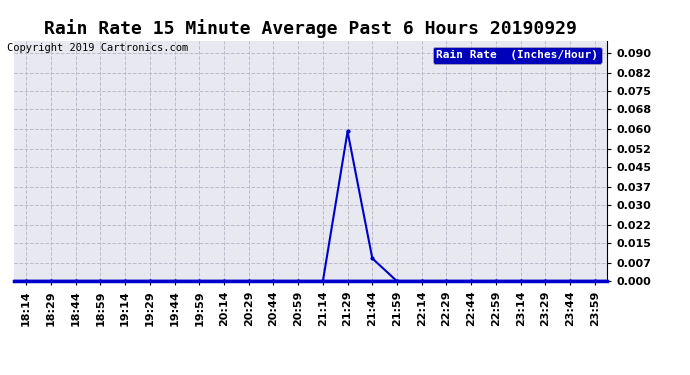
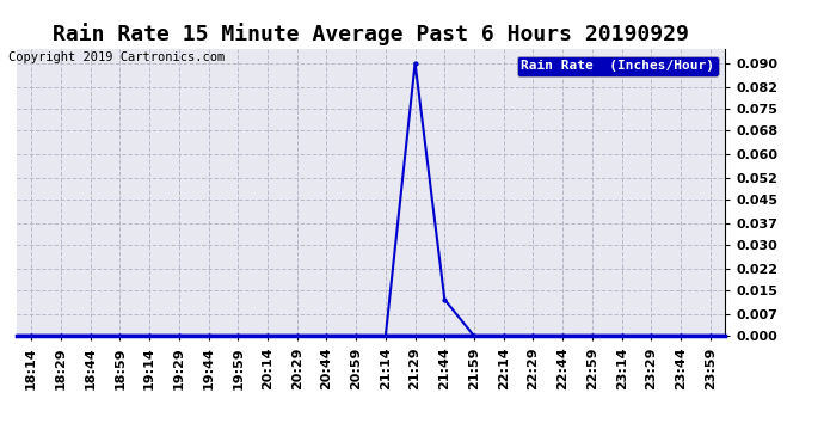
21:29: 0.059 -> 0.090
21:44: 0.009 -> 0.012
